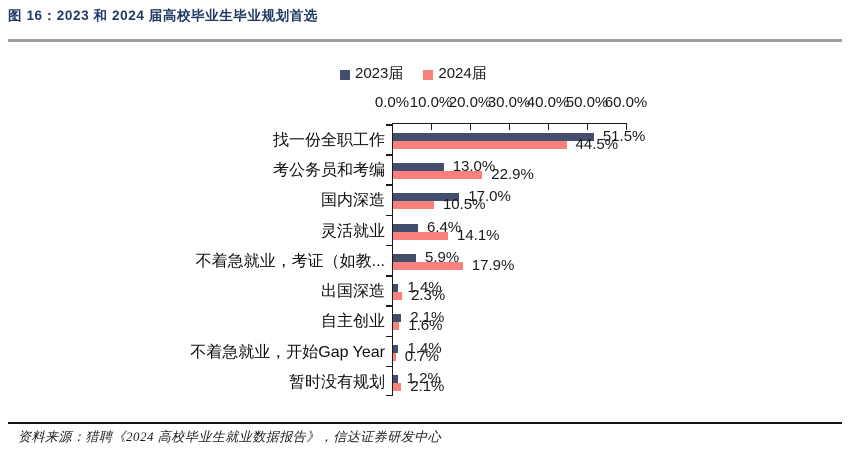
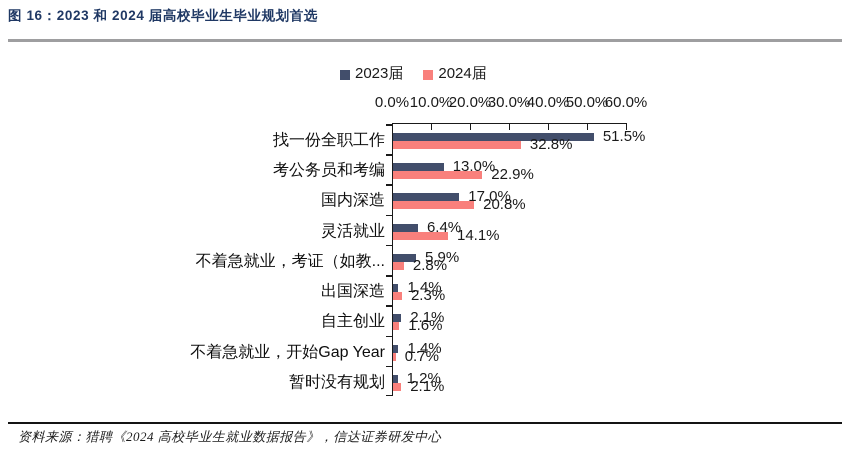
2024届/找一份全职工作: 44.5% -> 32.8%
2024届/国内深造: 10.5% -> 20.8%
2024届/不着急就业，考证（如教...: 17.9% -> 2.8%
